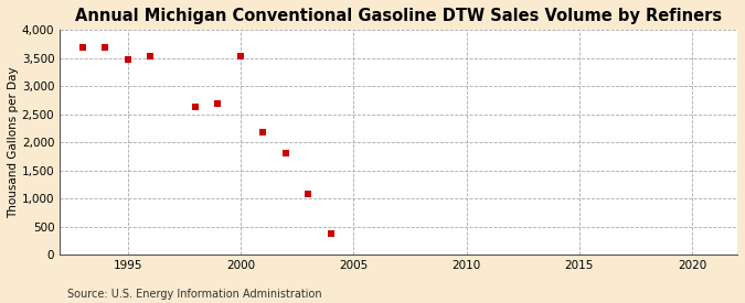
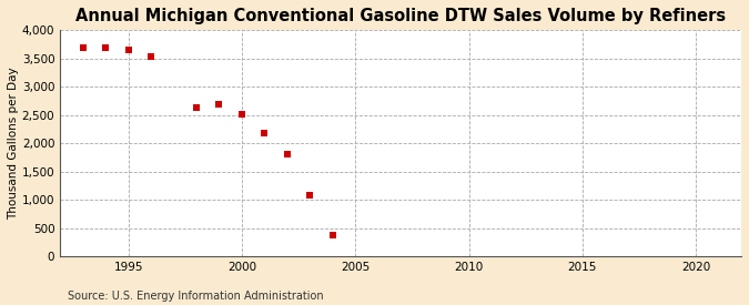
1995: 3,480 -> 3,650
2000: 3,540 -> 2,520
